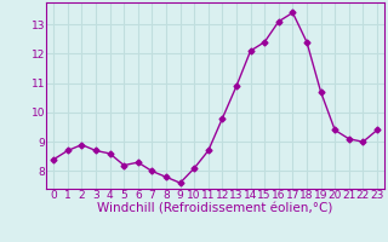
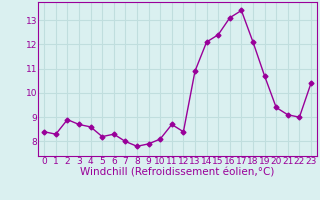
1: 8.7 -> 8.3
9: 7.6 -> 7.9
12: 9.8 -> 8.4
18: 12.4 -> 12.1
23: 9.4 -> 10.4
